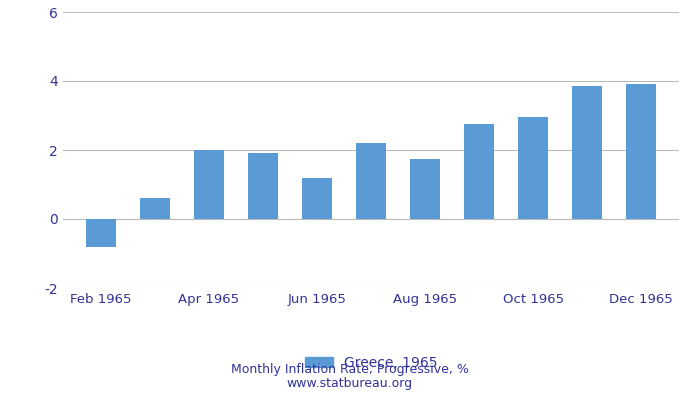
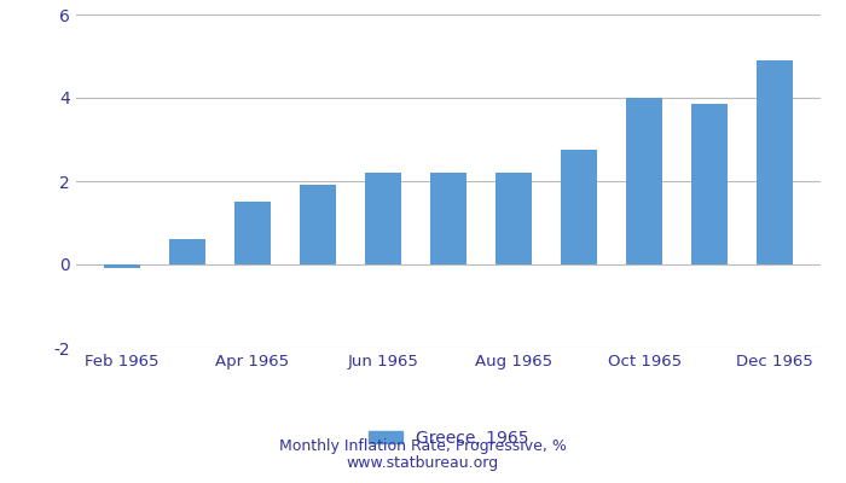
Feb 1965: -0.80 -> -0.10
Apr 1965: 2.00 -> 1.50
Jun 1965: 1.20 -> 2.20
Aug 1965: 1.75 -> 2.20
Oct 1965: 2.95 -> 4.00
Dec 1965: 3.90 -> 4.90
